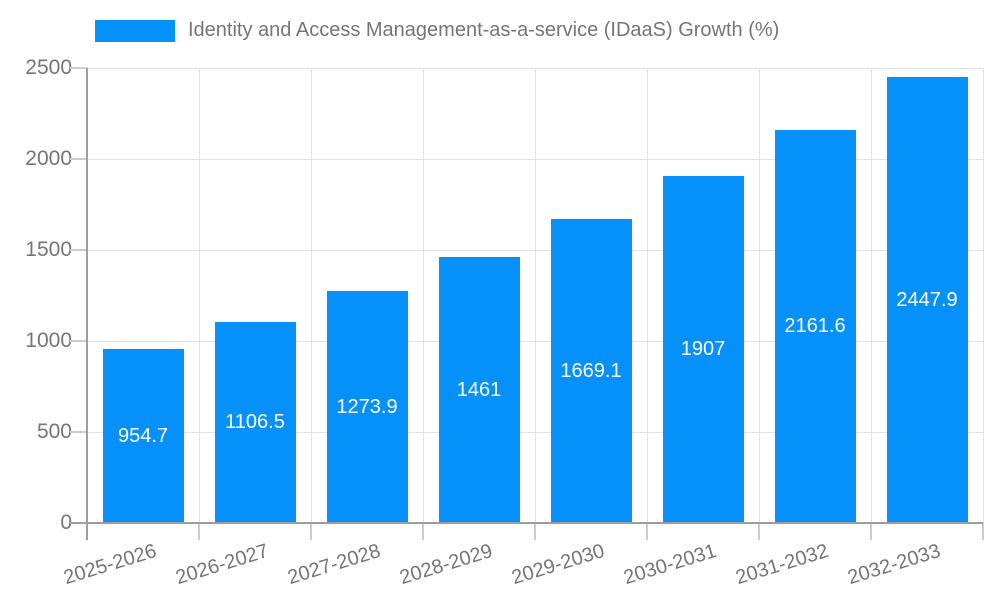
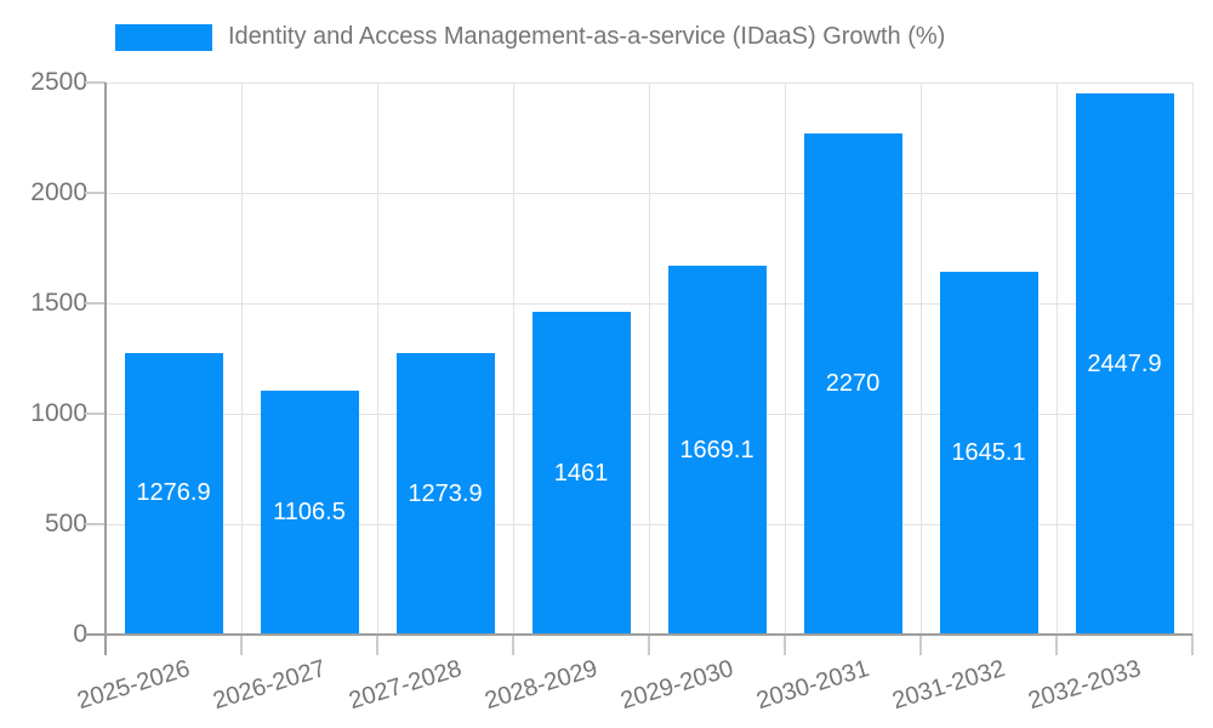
2025-2026: 954.7 -> 1276.9
2030-2031: 1907 -> 2270
2031-2032: 2161.6 -> 1645.1
